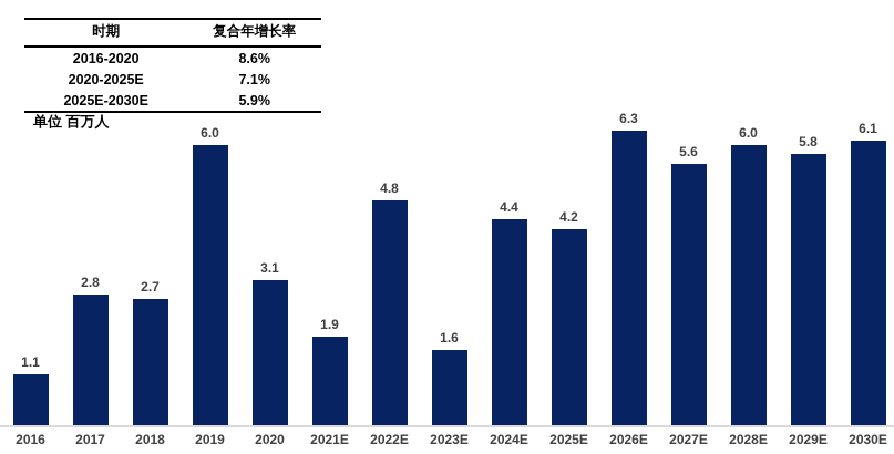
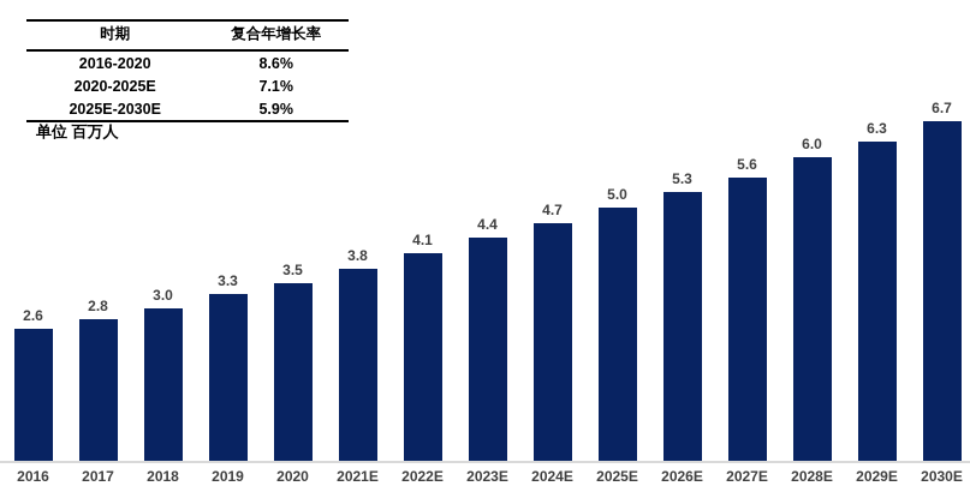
2016: 1.1 -> 2.6
2018: 2.7 -> 3.0
2019: 6.0 -> 3.3
2020: 3.1 -> 3.5
2021E: 1.9 -> 3.8
2022E: 4.8 -> 4.1
2023E: 1.6 -> 4.4
2024E: 4.4 -> 4.7
2025E: 4.2 -> 5.0
2026E: 6.3 -> 5.3
2029E: 5.8 -> 6.3
2030E: 6.1 -> 6.7
